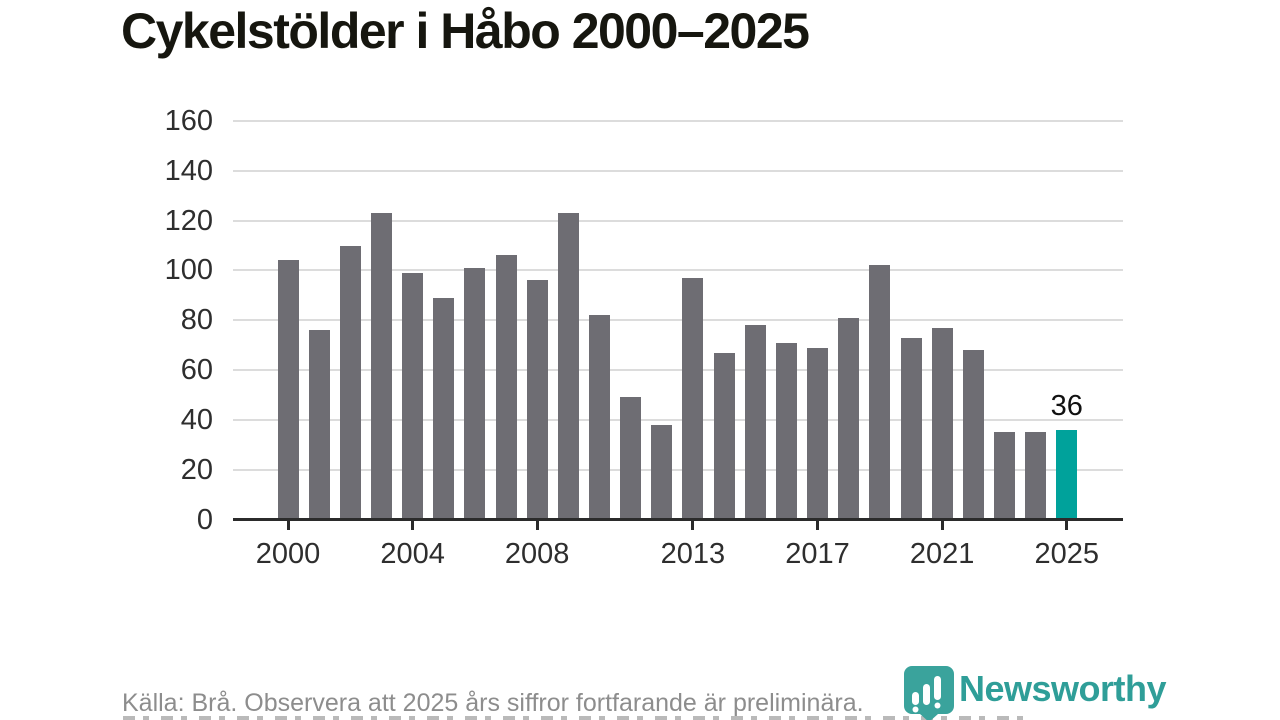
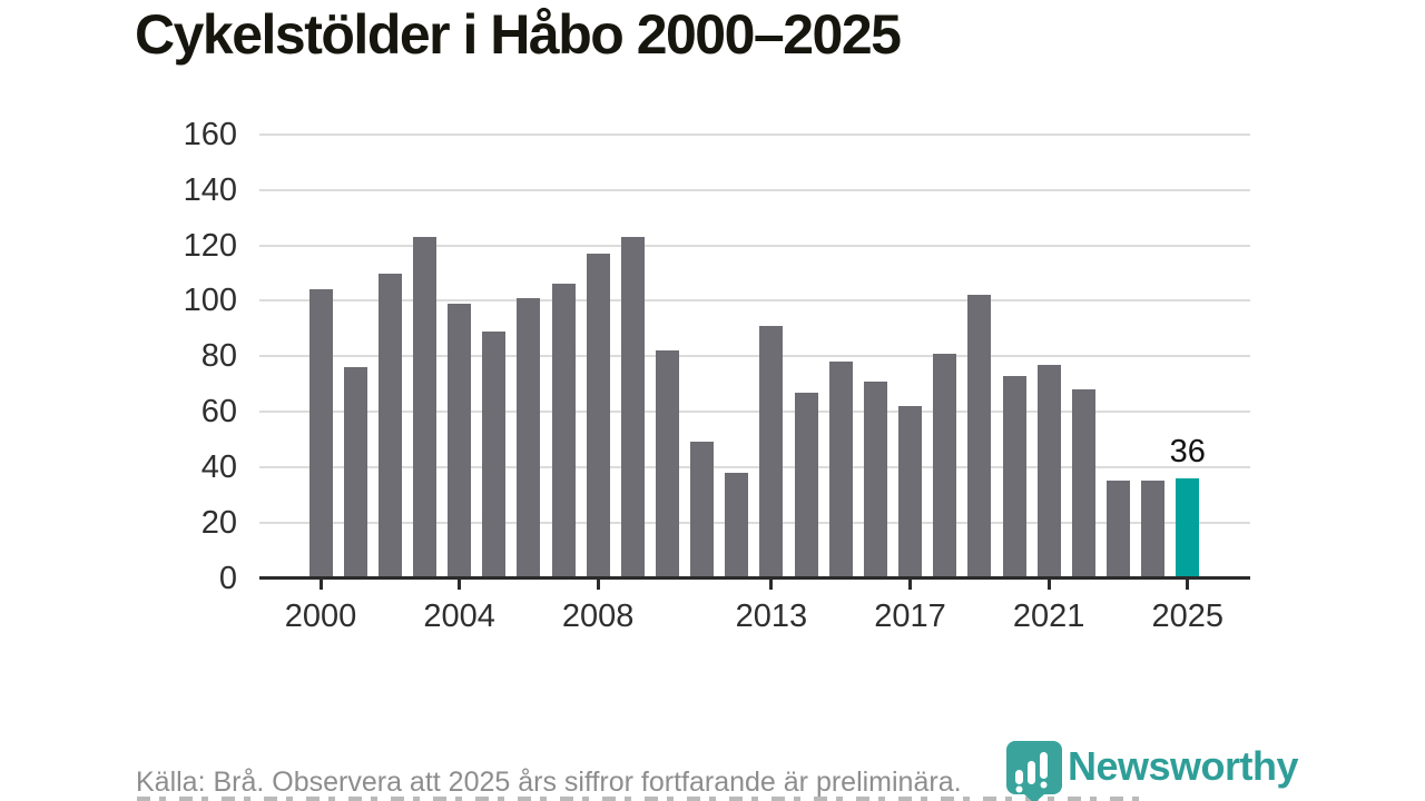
2008: 96 -> 117
2013: 97 -> 91
2017: 69 -> 62
